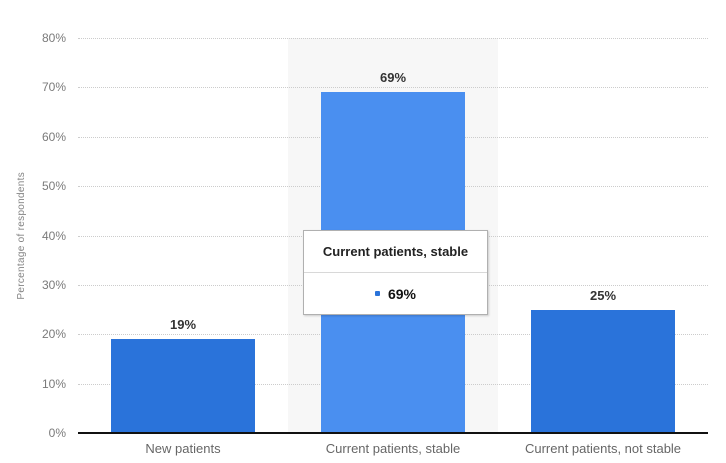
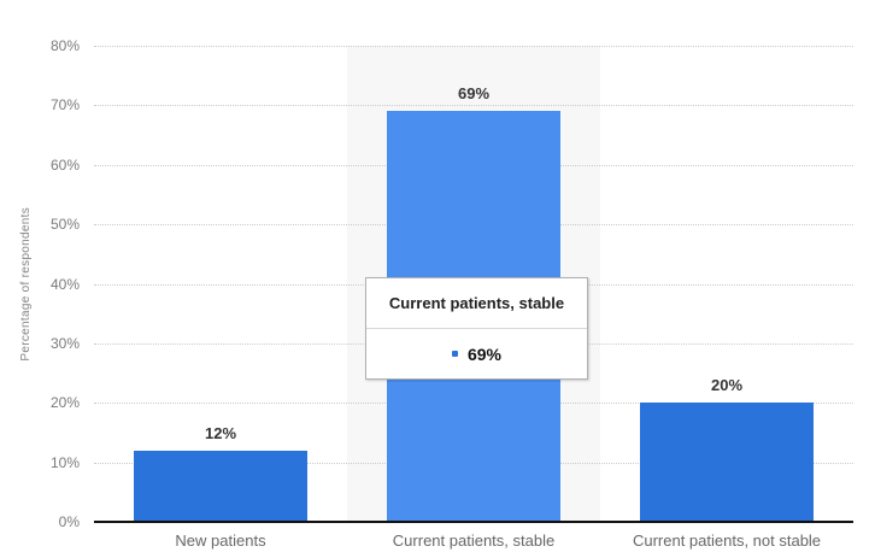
New patients: 19% -> 12%
Current patients, not stable: 25% -> 20%
